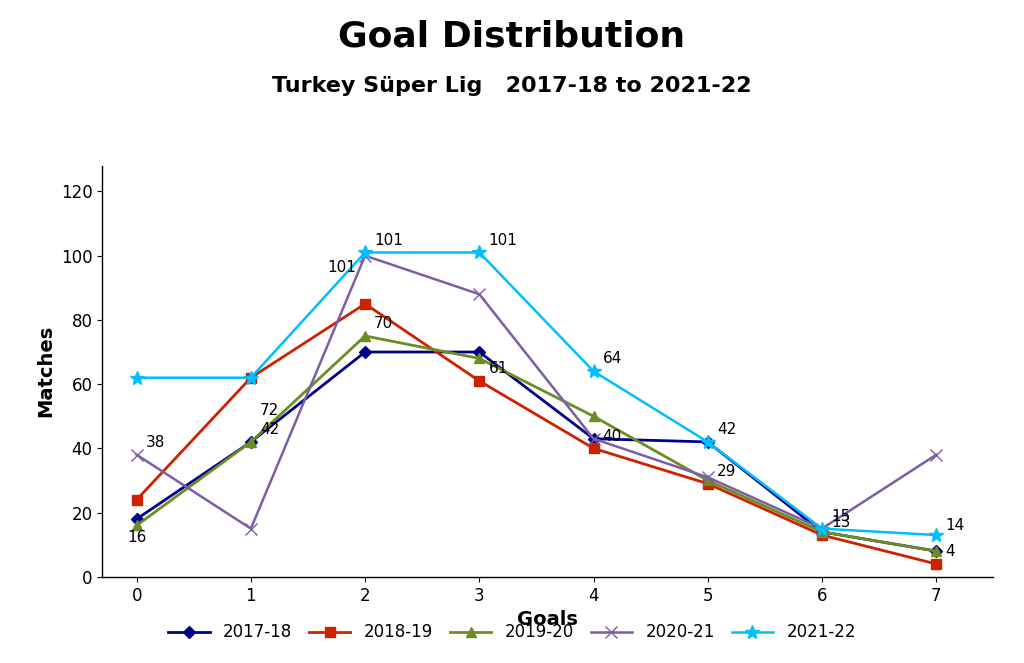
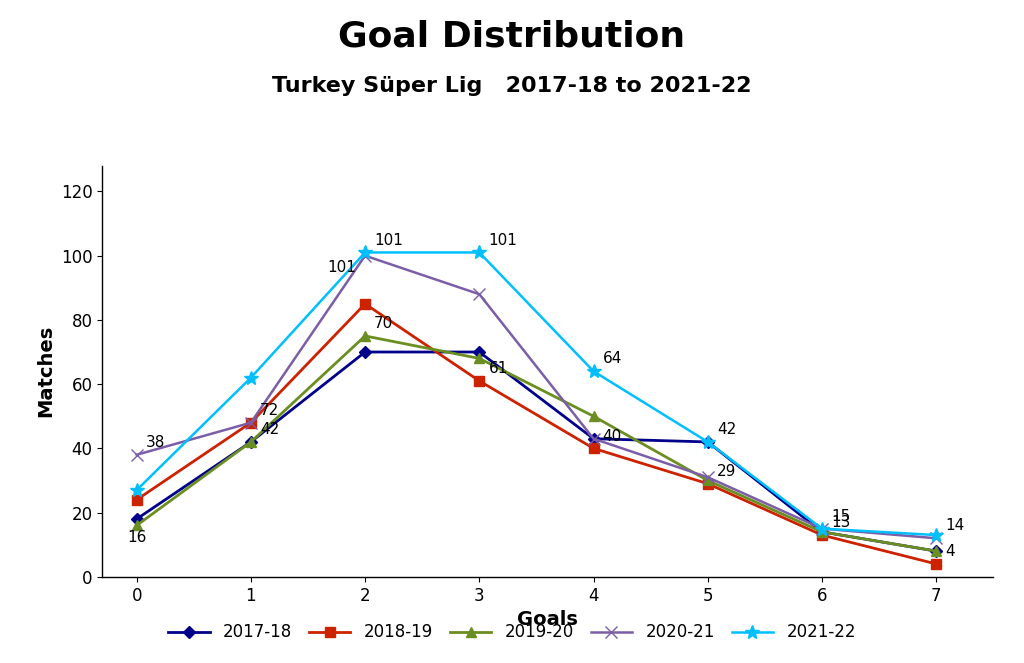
2021-22/0: 62 -> 27
2018-19/1: 62 -> 48
2020-21/1: 15 -> 48
2020-21/7: 38 -> 12
